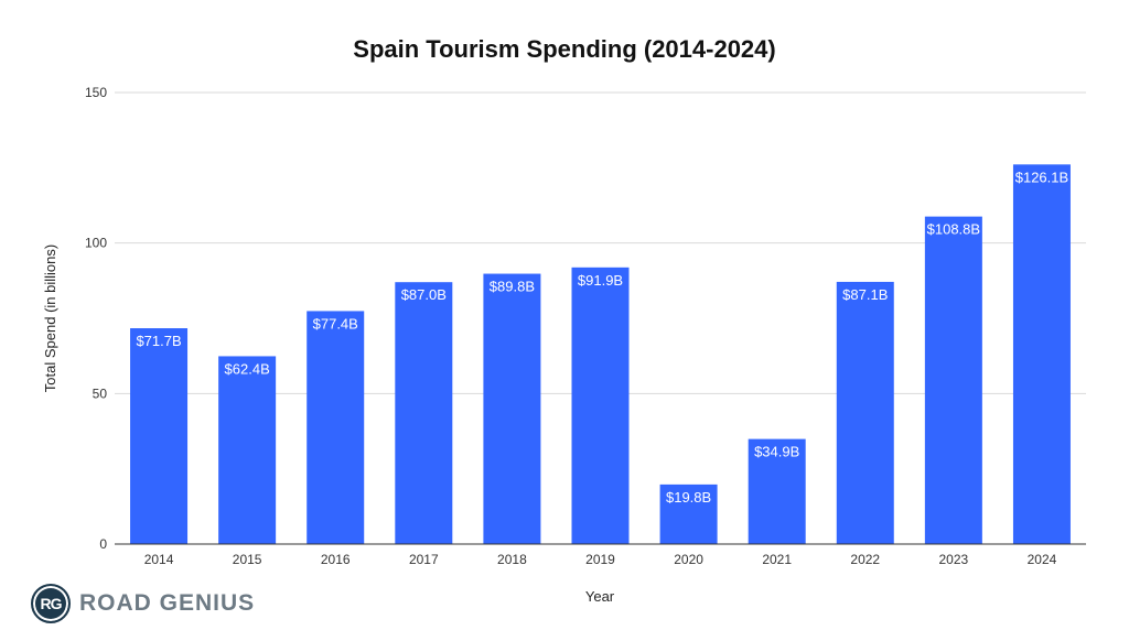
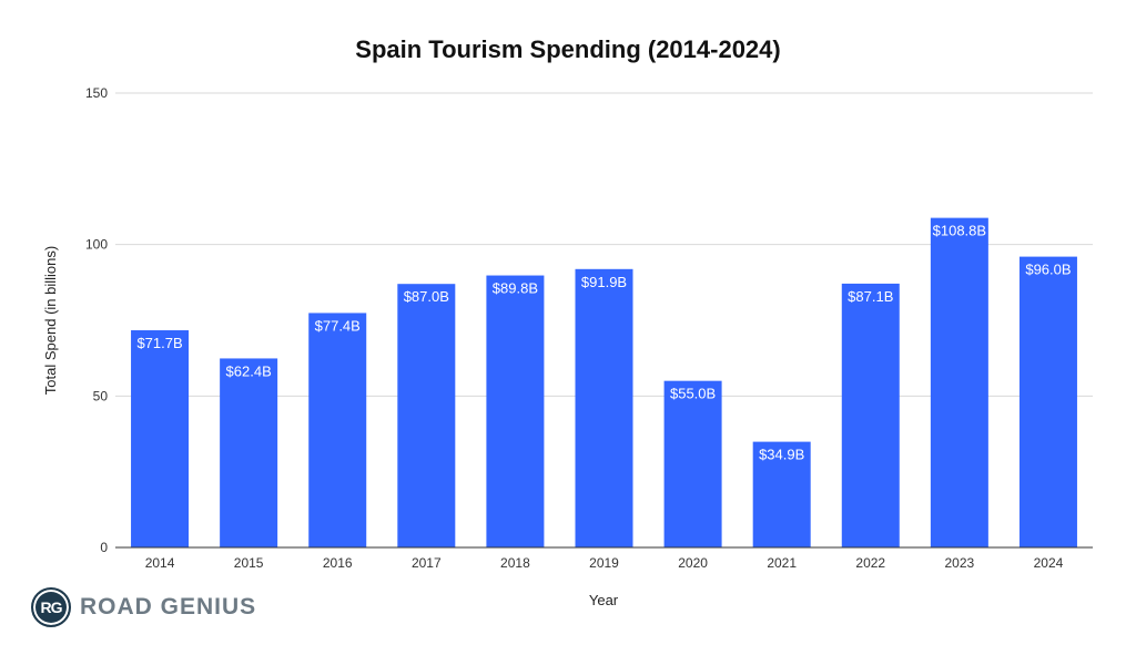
2020: $19.8B -> $55.0B
2024: $126.1B -> $96.0B
